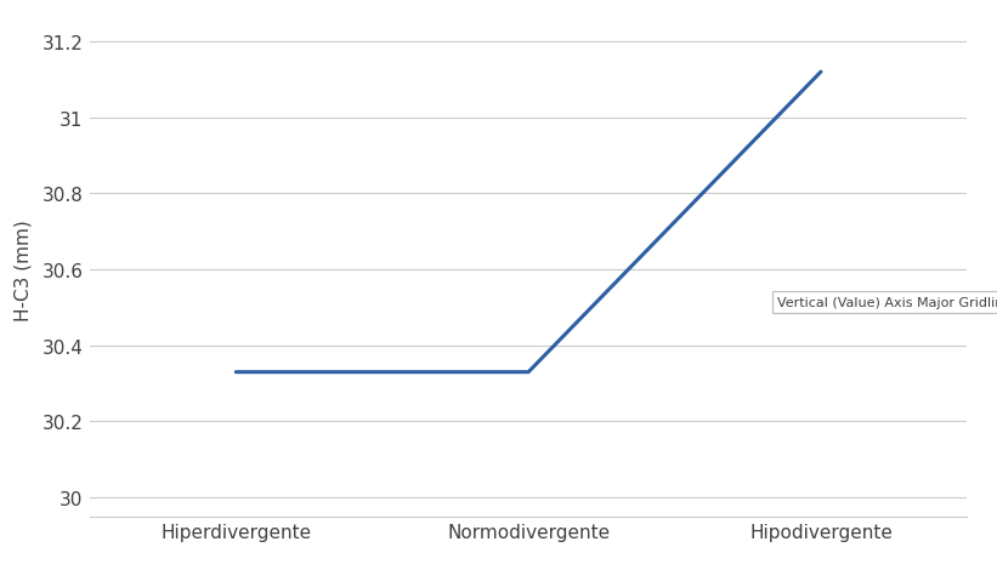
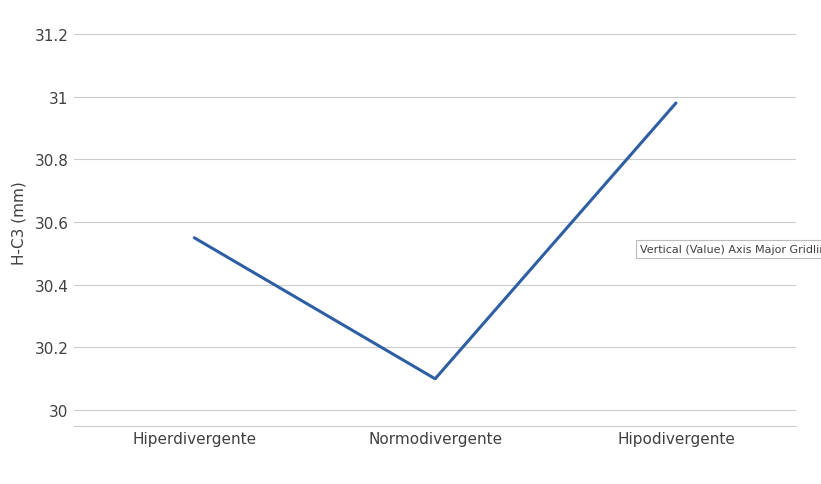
Hiperdivergente: 30.33 -> 30.55
Normodivergente: 30.33 -> 30.10
Hipodivergente: 31.12 -> 30.98
